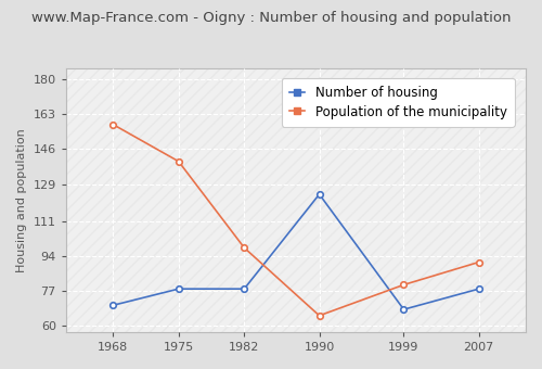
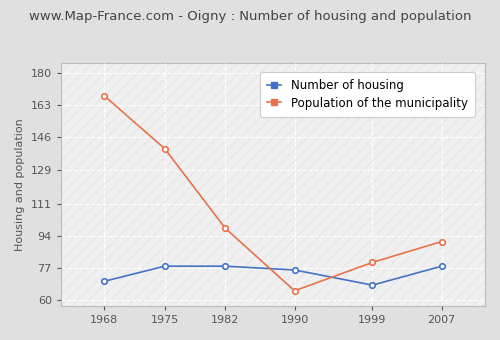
Population of the municipality/1968: 158 -> 168
Number of housing/1990: 124 -> 76
